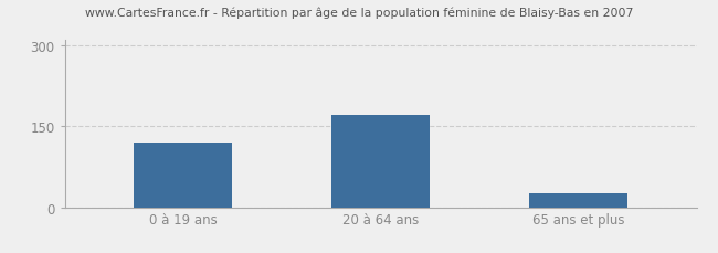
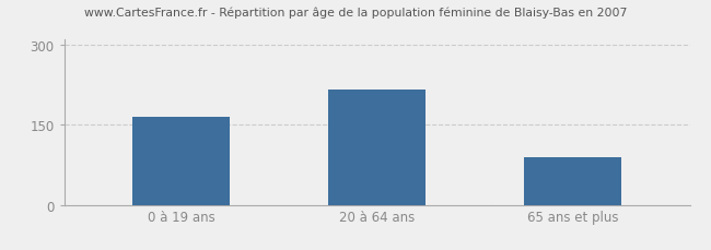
0 à 19 ans: 120 -> 165
20 à 64 ans: 170 -> 215
65 ans et plus: 25 -> 90
